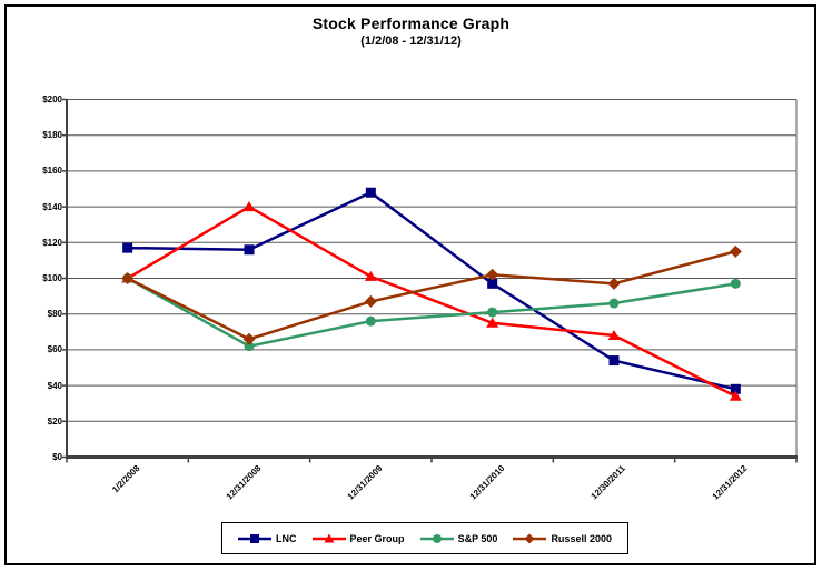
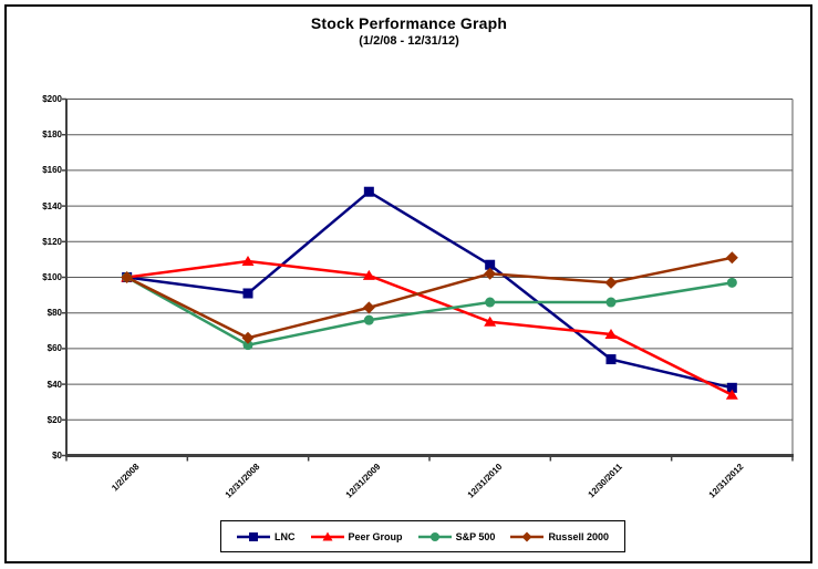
LNC/1/2/2008: $117 -> $100
LNC/12/31/2008: $116 -> $91
Peer Group/12/31/2008: $140 -> $109
Russell 2000/12/31/2009: $87 -> $83
LNC/12/31/2010: $97 -> $107
S&P 500/12/31/2010: $81 -> $86
Russell 2000/12/31/2012: $115 -> $111
